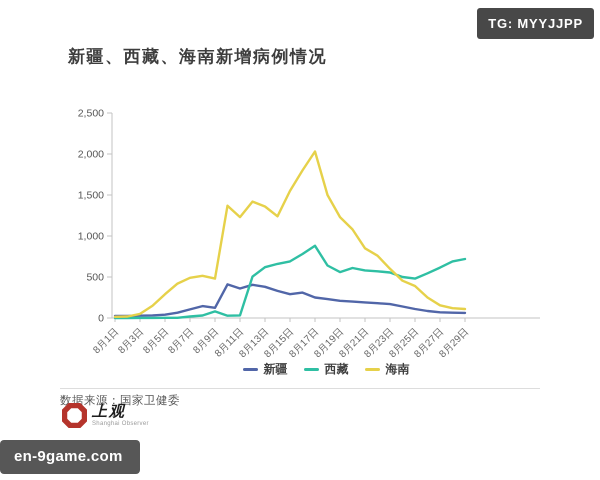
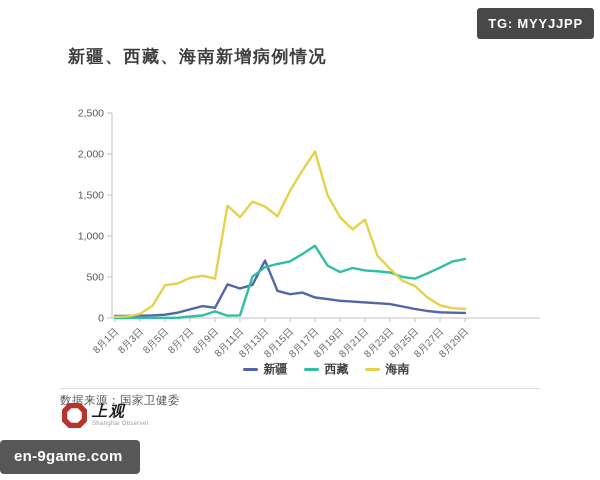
海南/8月5日: 300 -> 400
新疆/8月13日: 400 -> 700
海南/8月21日: 800 -> 1200
